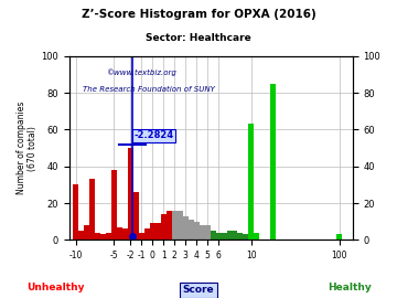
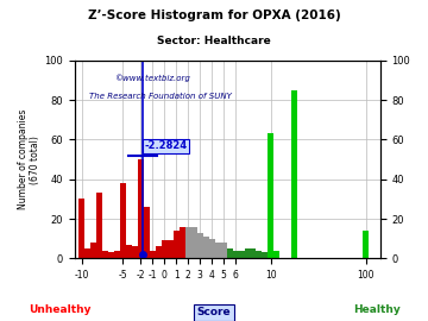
100: 3 -> 14
